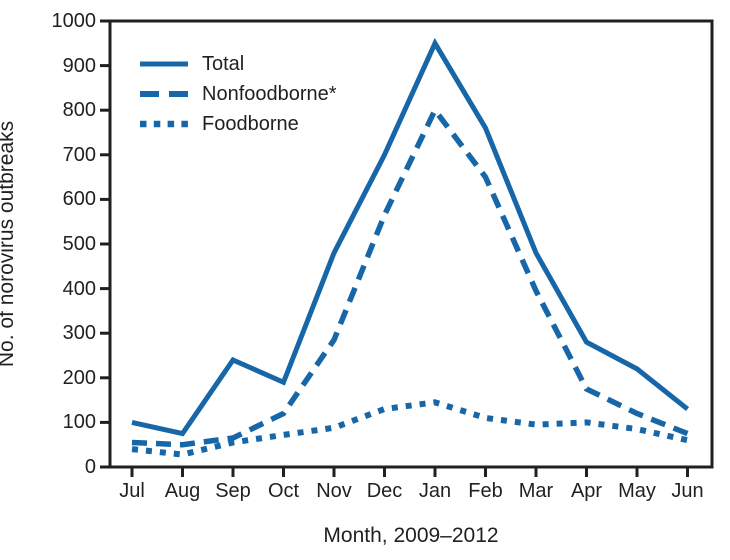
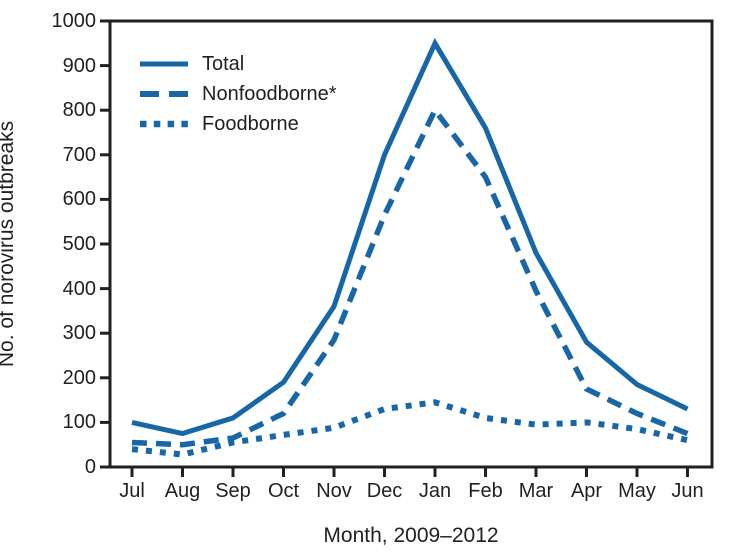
Total/Sep: 240 -> 110
Total/Nov: 480 -> 360
Total/May: 220 -> 180
